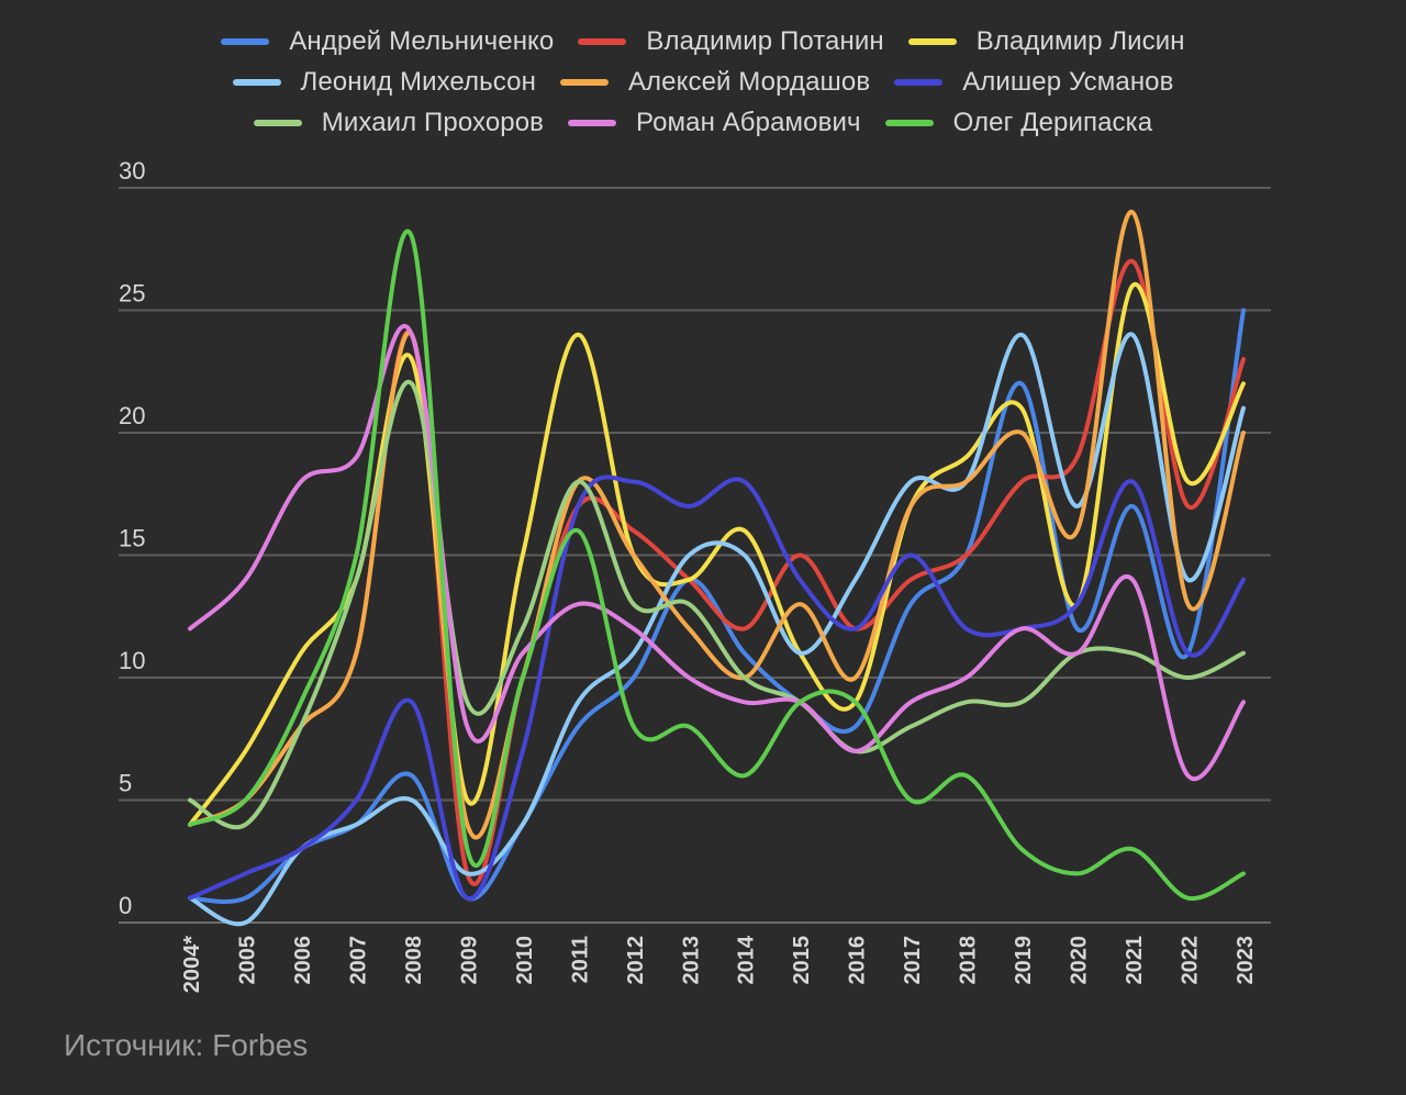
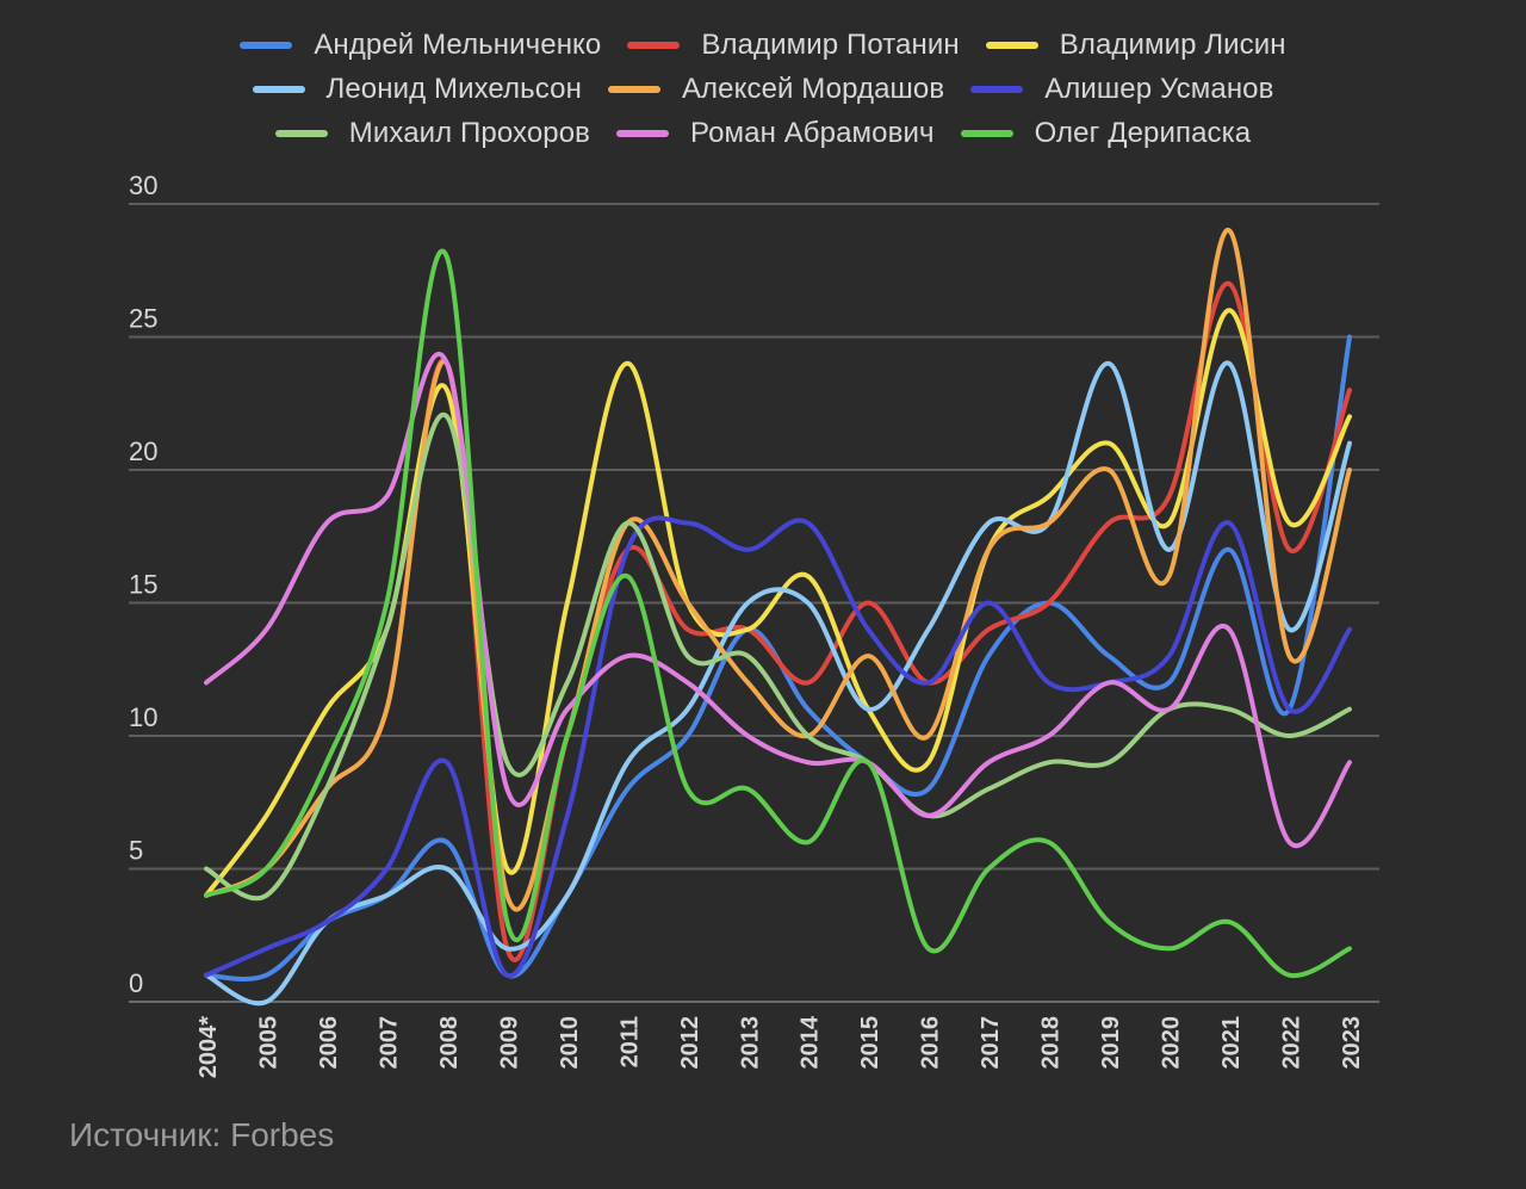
Владимир Потанин/2012: 16 -> 14
Олег Дерипаска/2016: 9 -> 2
Андрей Мельниченко/2019: 22 -> 13
Владимир Лисин/2020: 13 -> 18
